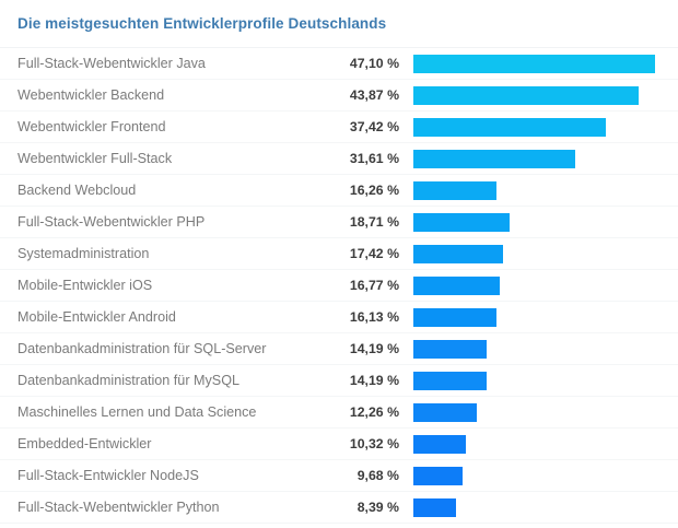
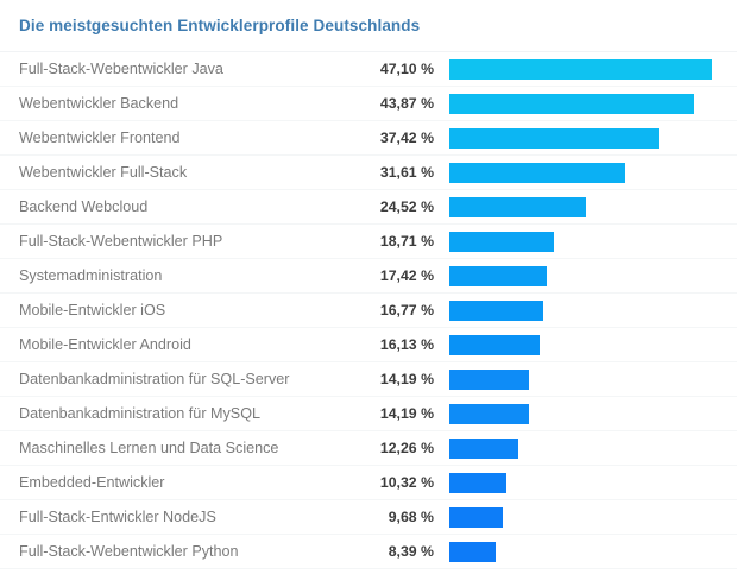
Backend Webcloud: 16,26 -> 24,52
